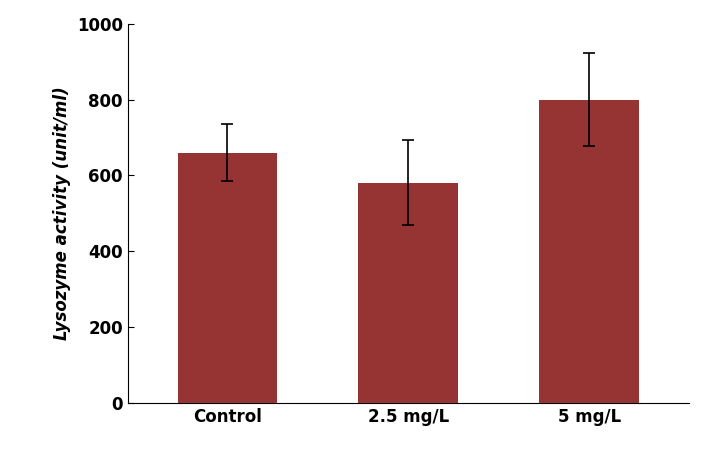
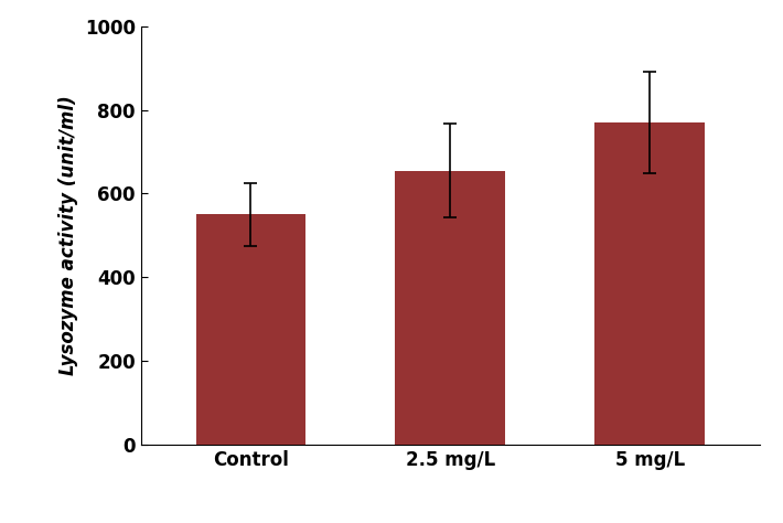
Control: 660 -> 550
2.5 mg/L: 580 -> 655
5 mg/L: 800 -> 770
